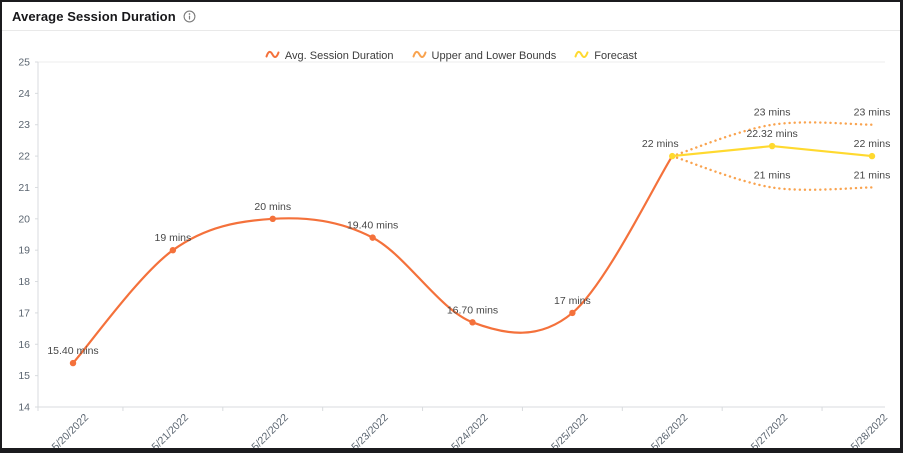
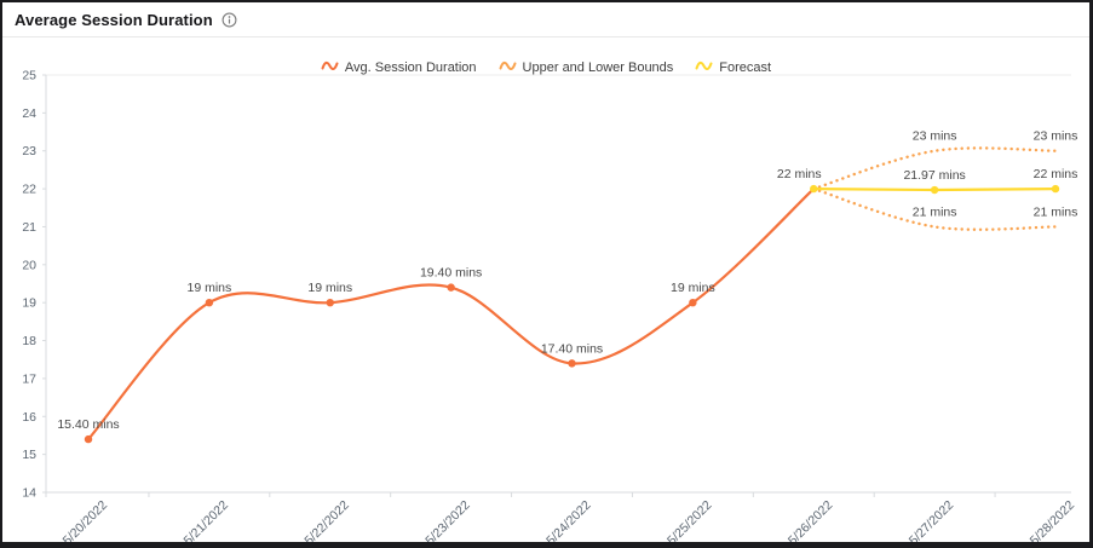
Avg. Session Duration/5/22/2022: 20 -> 19
Avg. Session Duration/5/24/2022: 16.70 -> 17.40
Avg. Session Duration/5/25/2022: 17 -> 19
Forecast/5/27/2022: 22.32 -> 21.97
